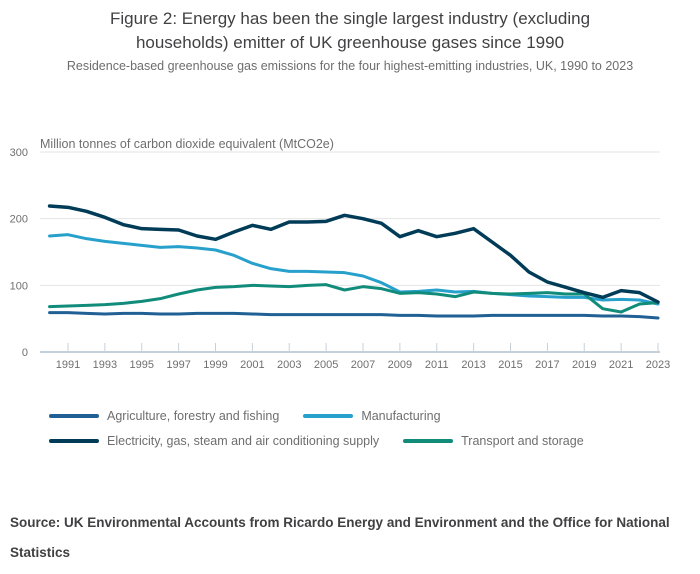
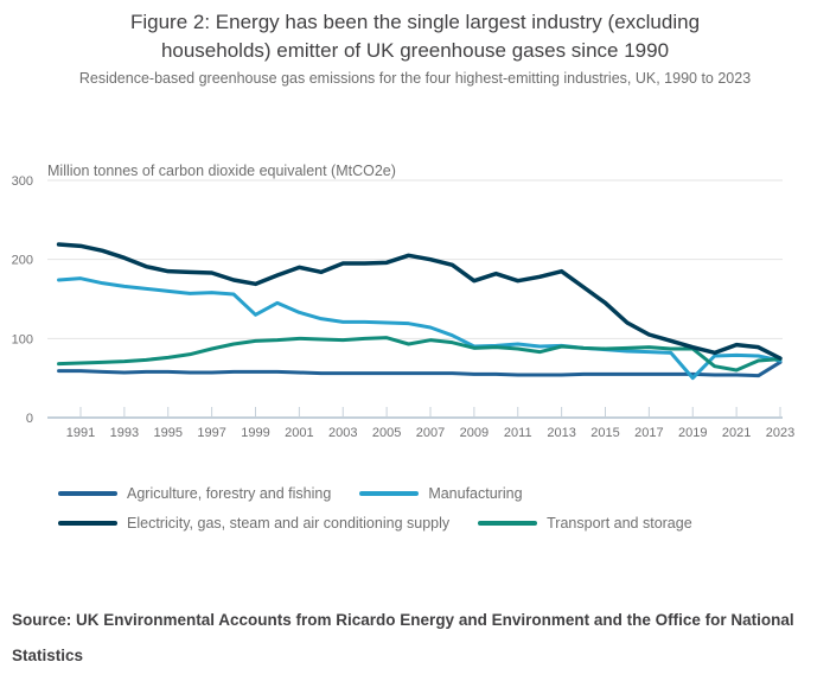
Manufacturing/1999: 150 -> 130
Manufacturing/2019: 80 -> 50
Agriculture, forestry and fishing/2023: 50 -> 70
